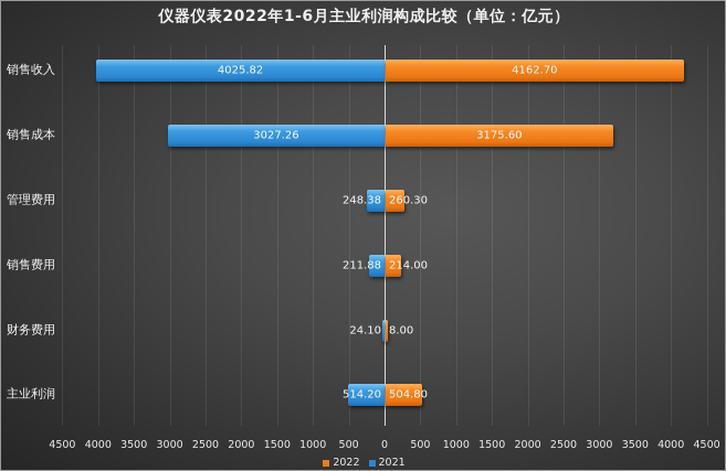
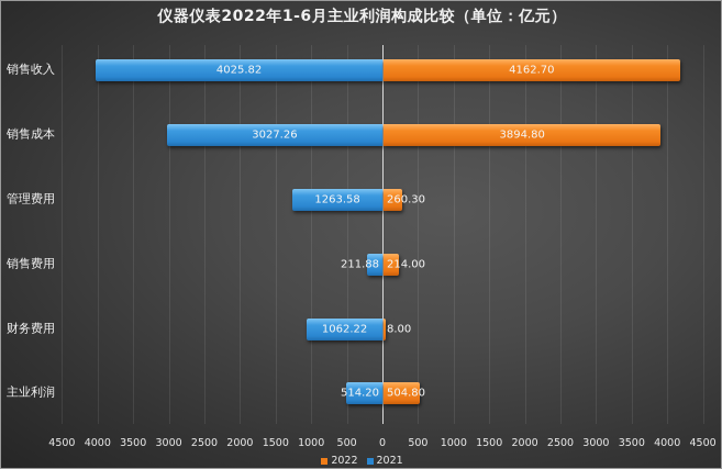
2022/销售成本: 3175.60 -> 3894.80
2021/管理费用: 248.38 -> 1263.58
2021/财务费用: 24.10 -> 1062.22
